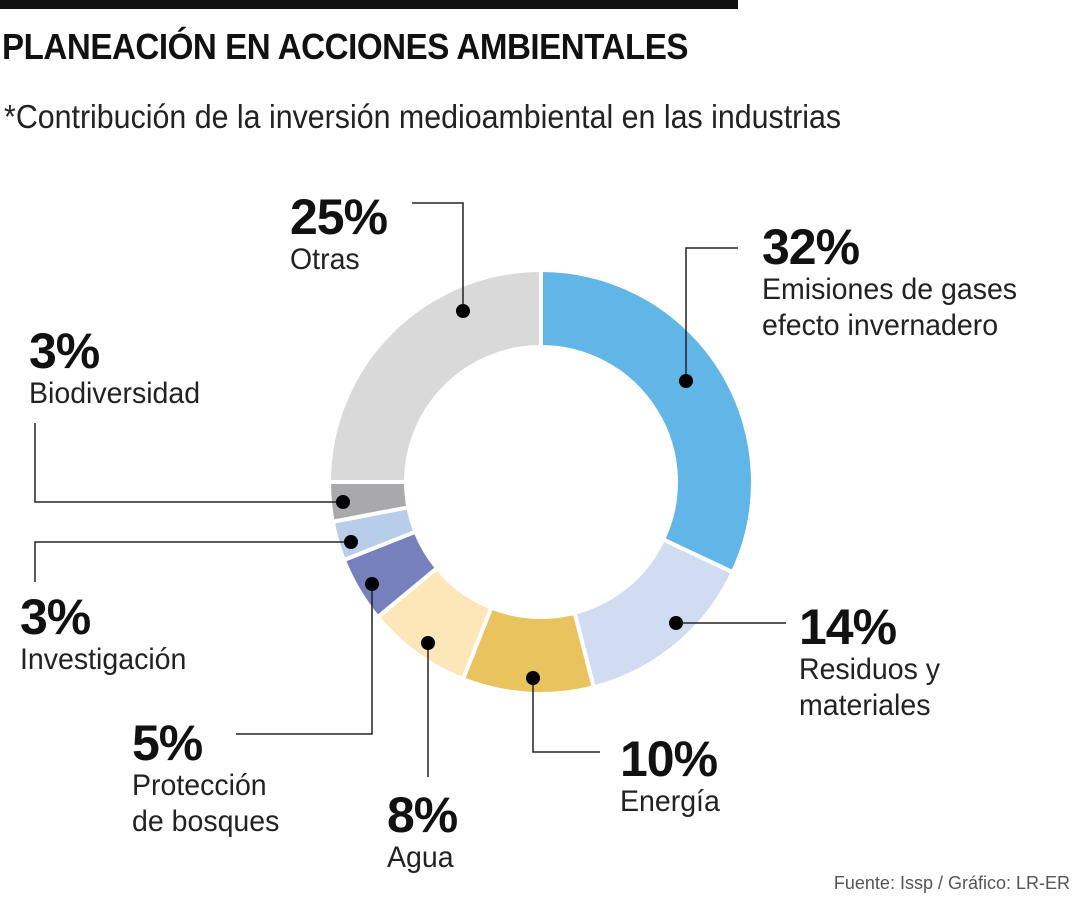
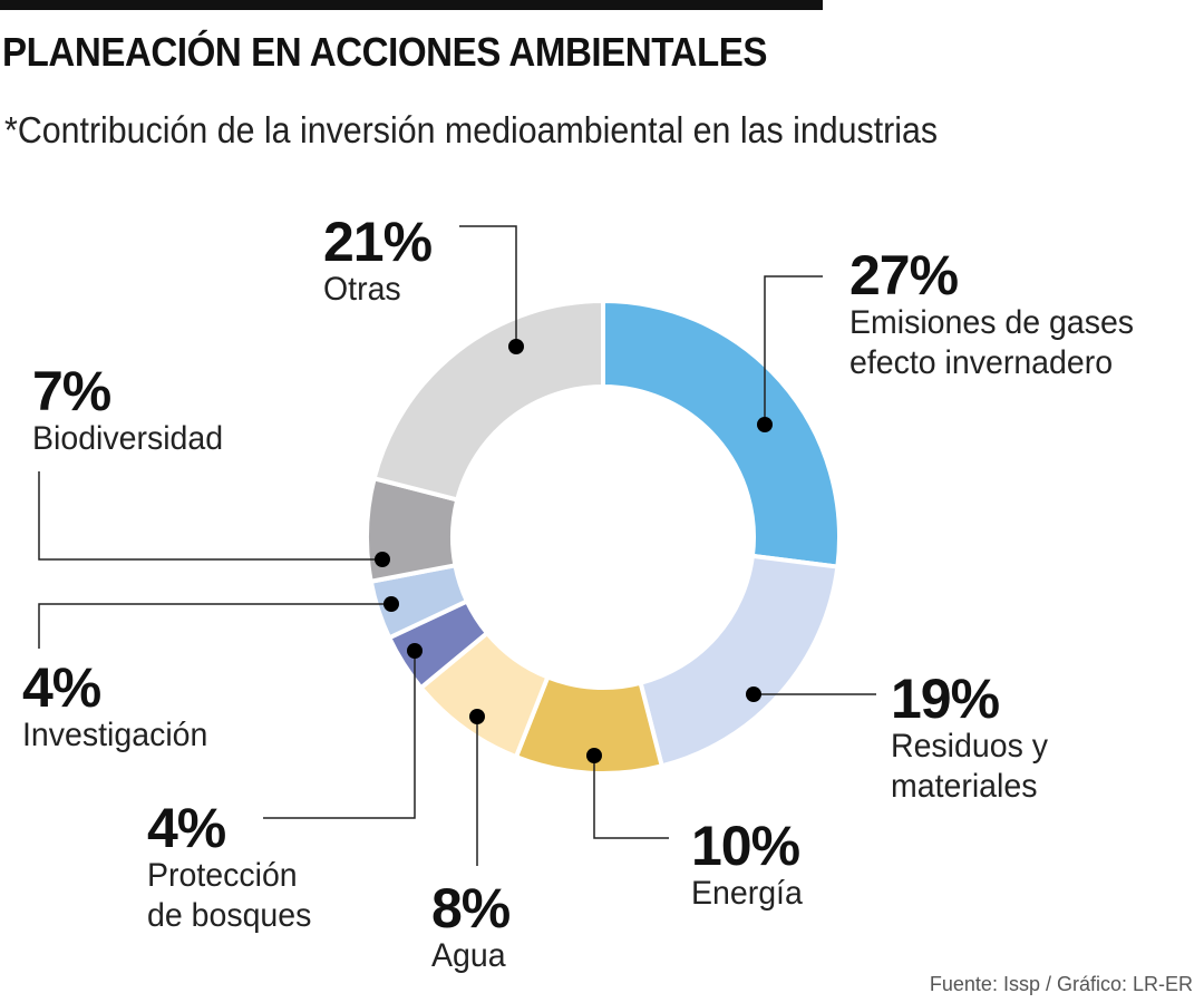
Emisiones de gases efecto invernadero: 32% -> 27%
Residuos y materiales: 14% -> 19%
Protección de bosques: 5% -> 4%
Investigación: 3% -> 4%
Biodiversidad: 3% -> 7%
Otras: 25% -> 21%
